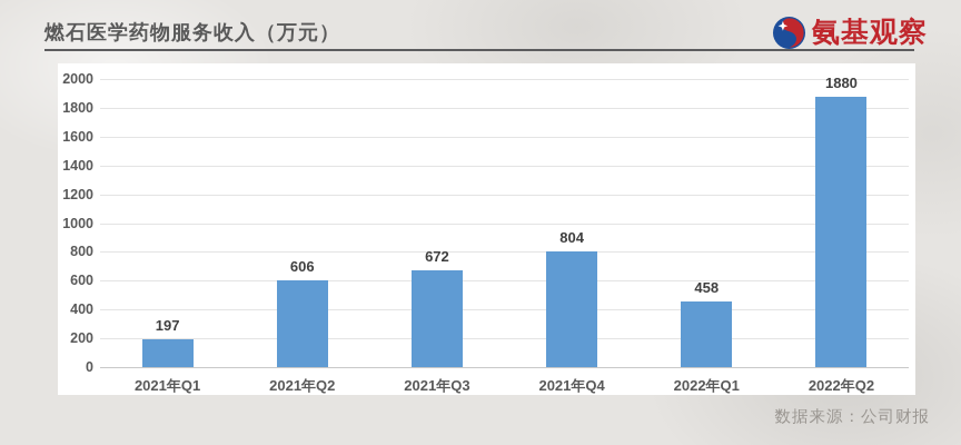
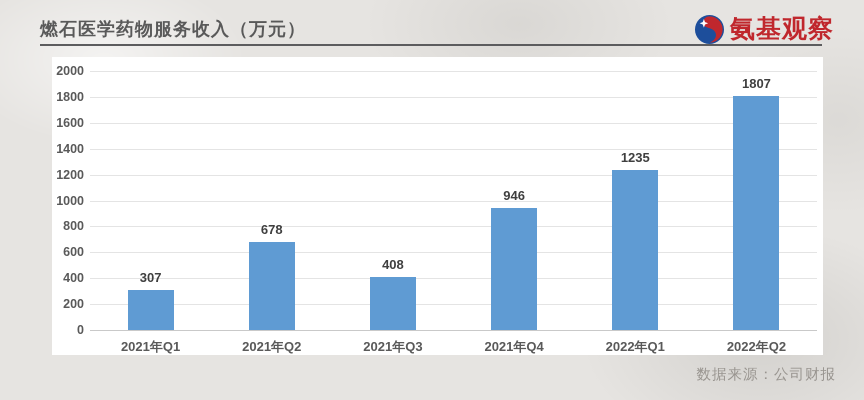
2021年Q1: 197 -> 307
2021年Q2: 606 -> 678
2021年Q3: 672 -> 408
2021年Q4: 804 -> 946
2022年Q1: 458 -> 1235
2022年Q2: 1880 -> 1807
